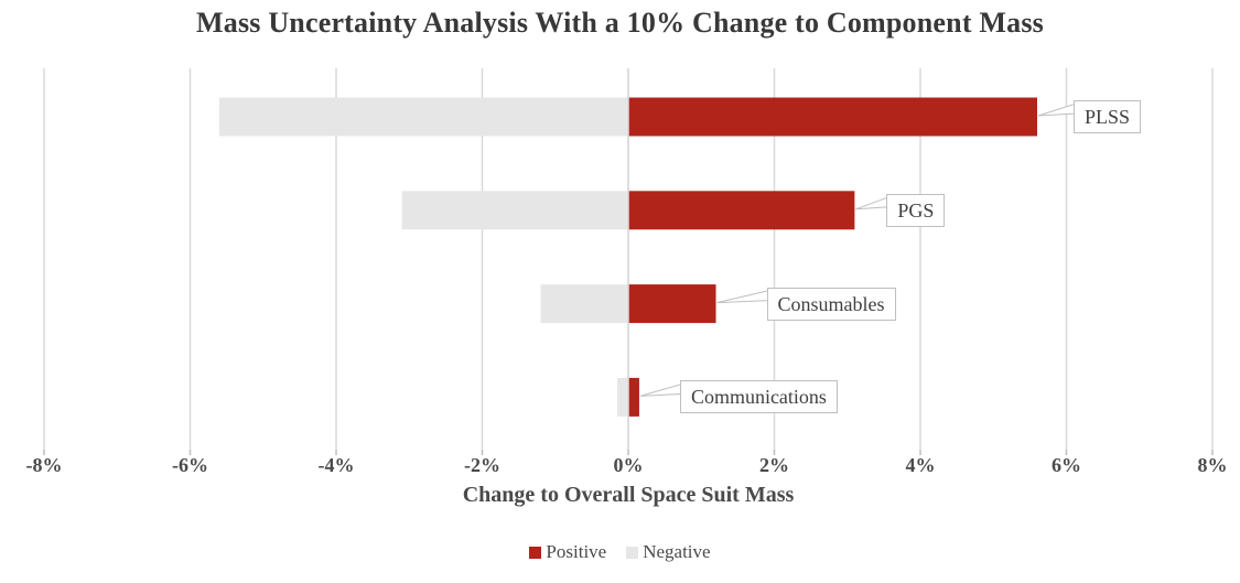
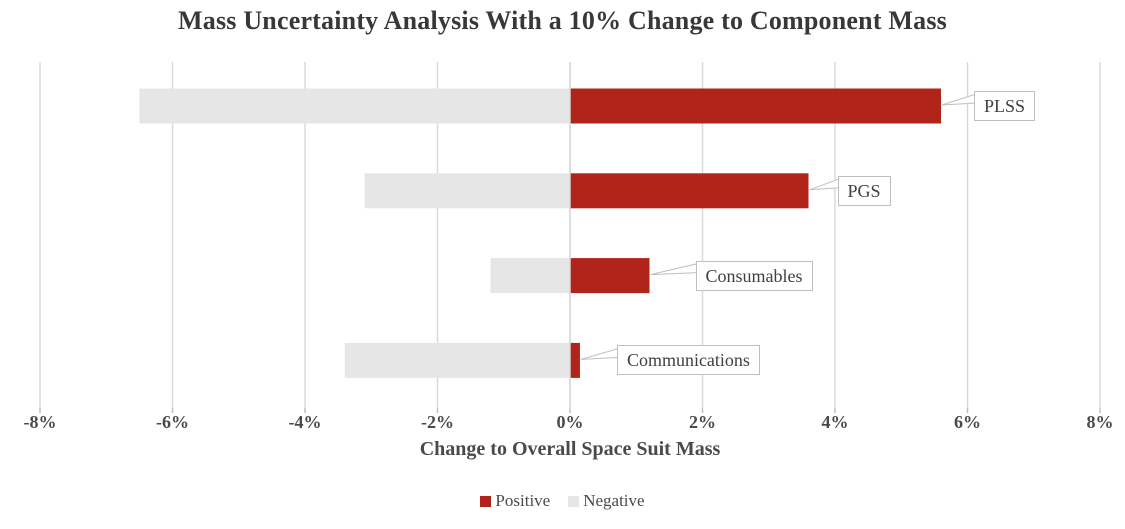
Negative/PLSS: -5.6% -> -6.5%
Positive/PGS: 3.1% -> 3.6%
Negative/Communications: -0.1% -> -3.4%
